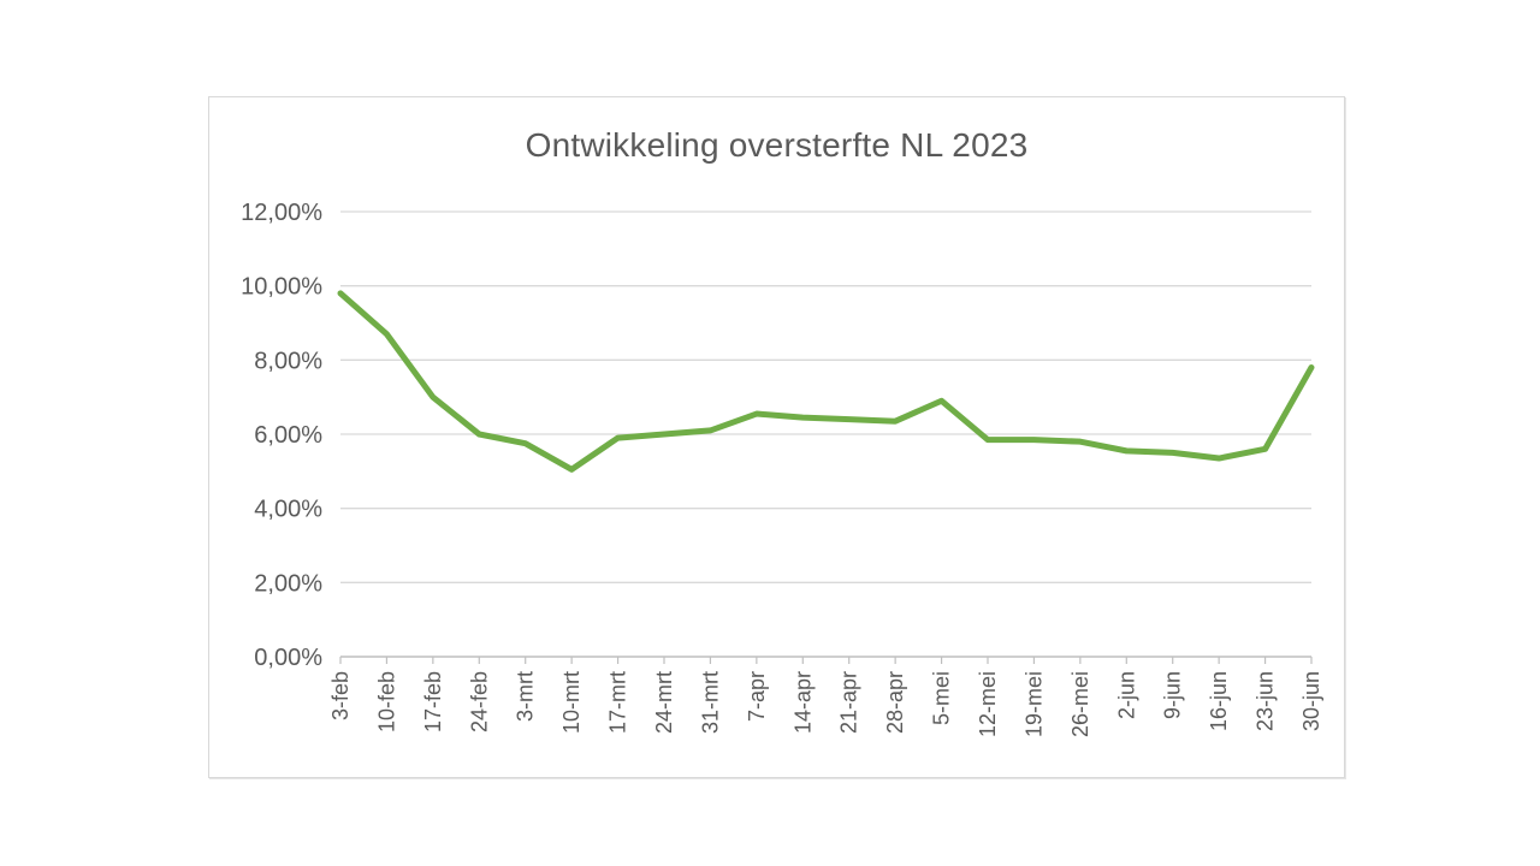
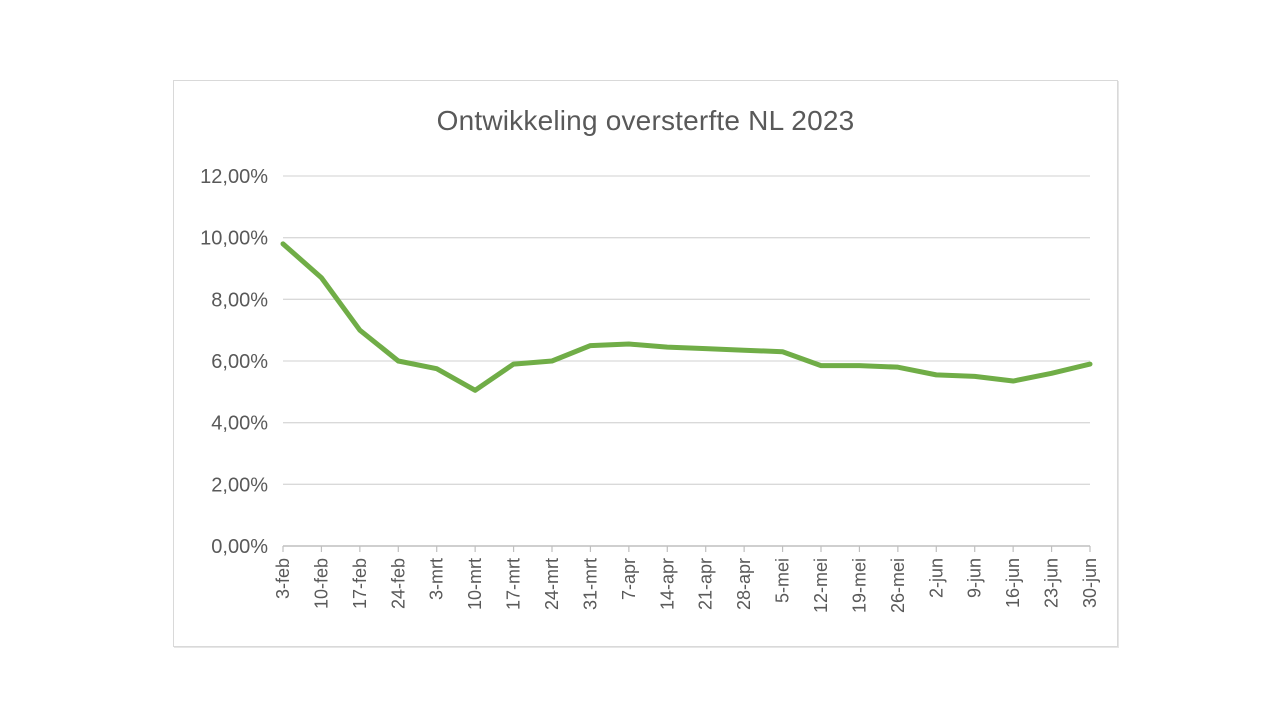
31-mrt: 6,1% -> 6,5%
5-mei: 6,9% -> 6,3%
30-jun: 7,8% -> 5,9%
